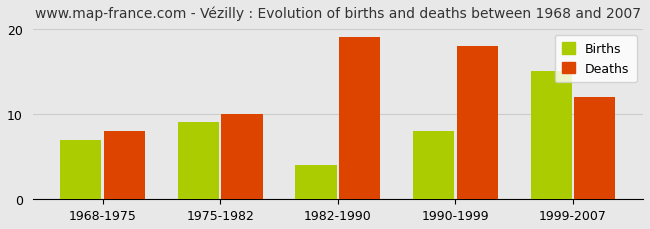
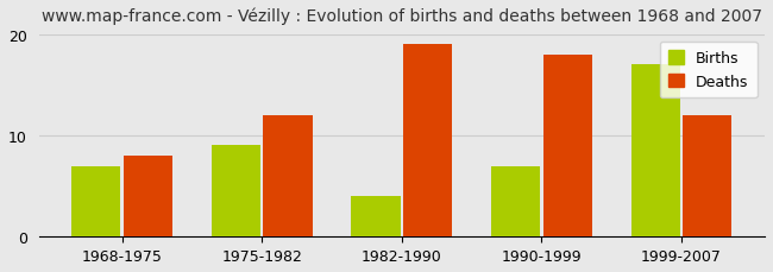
Deaths/1975-1982: 10 -> 12
Births/1990-1999: 8 -> 7
Births/1999-2007: 15 -> 17
